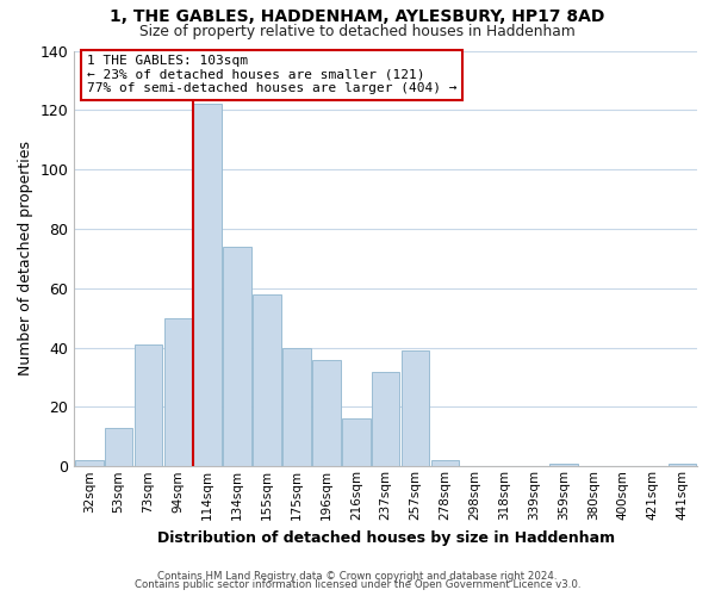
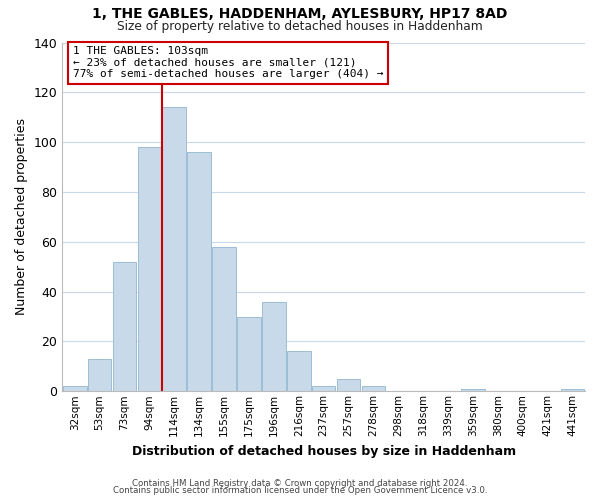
73sqm: 41 -> 52
94sqm: 50 -> 98
114sqm: 122 -> 114
134sqm: 74 -> 96
175sqm: 40 -> 30
237sqm: 32 -> 2
257sqm: 39 -> 5
